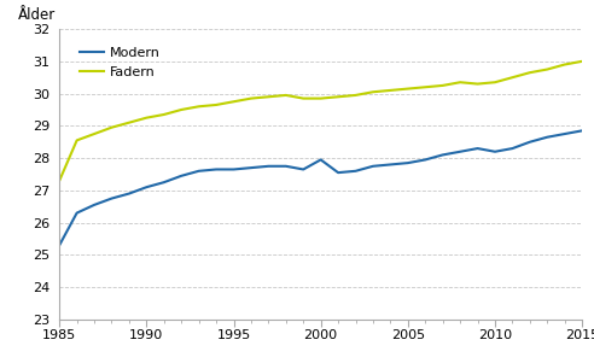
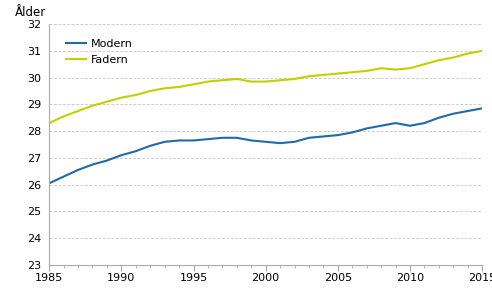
Modern/1985: 25.30 -> 26.05
Fadern/1985: 27.30 -> 28.30
Modern/2000: 27.95 -> 27.60
